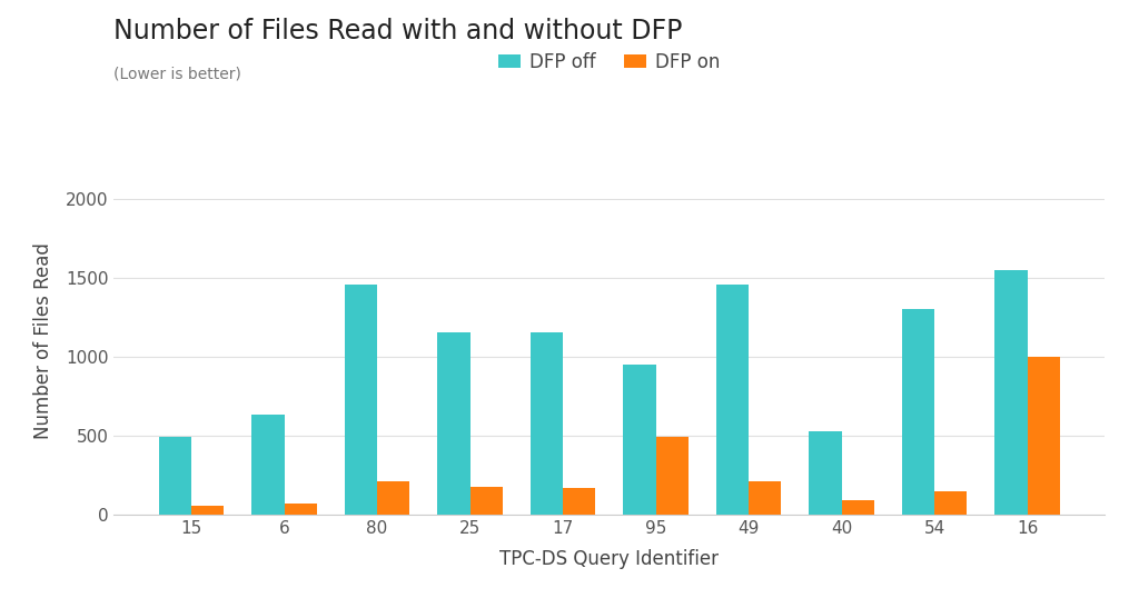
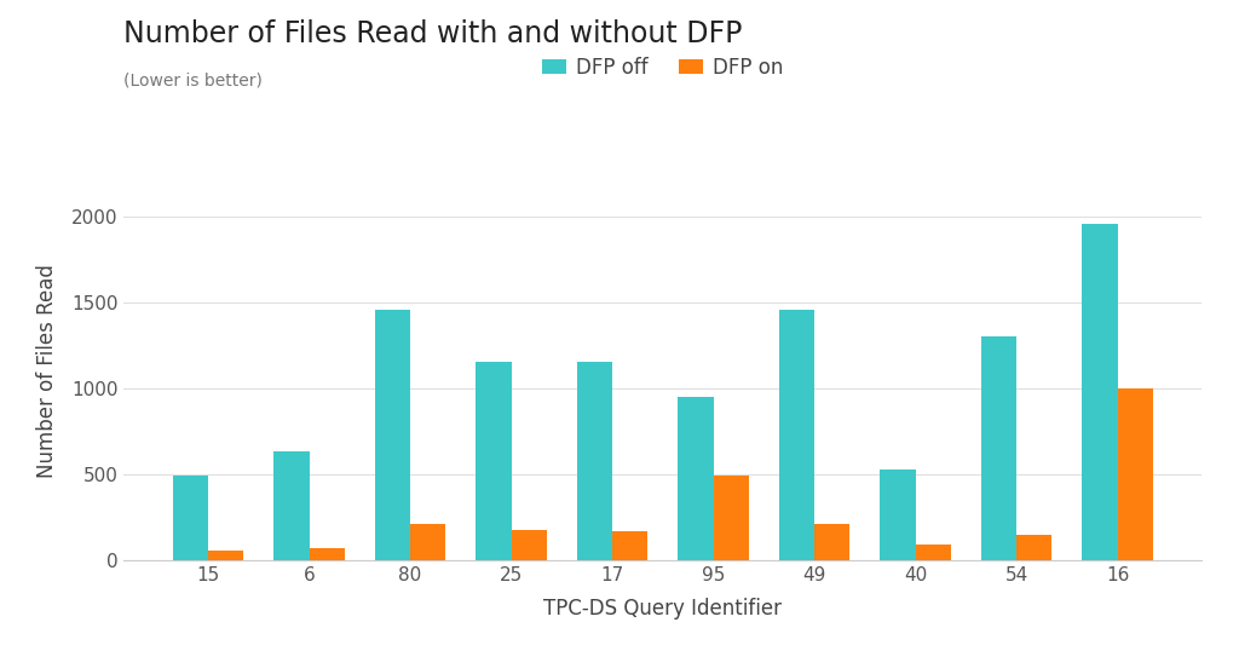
DFP off/16: 1550 -> 1960
